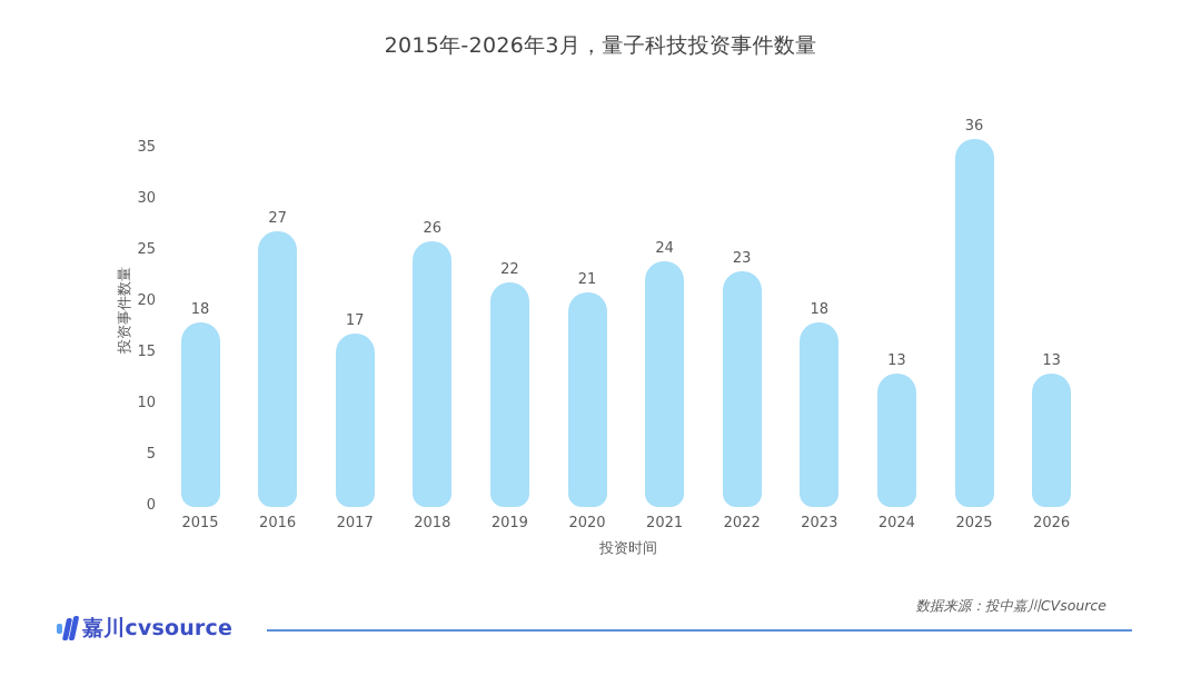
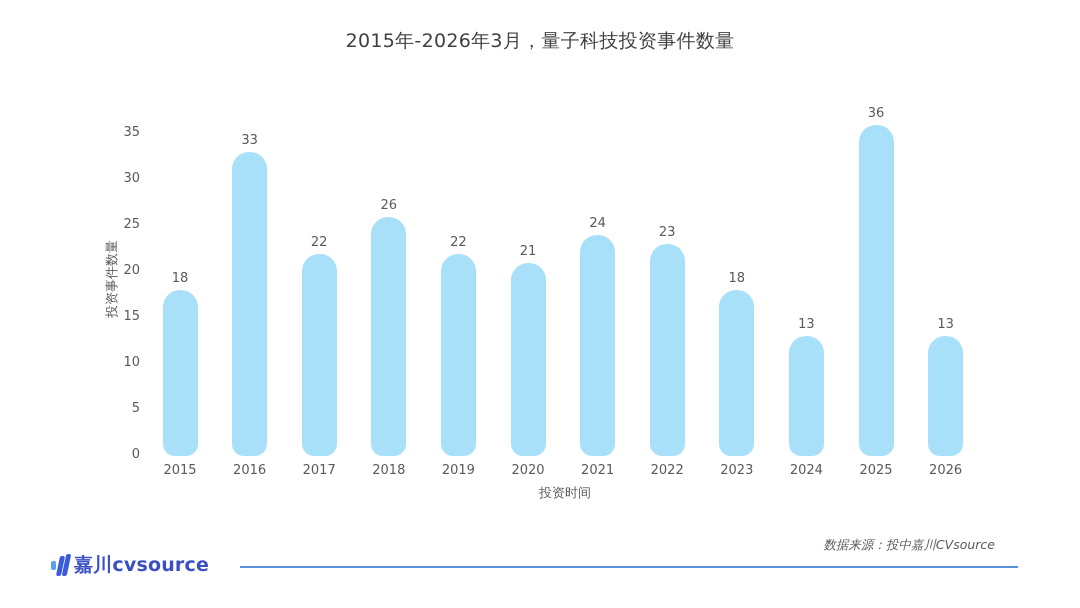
2016: 27 -> 33
2017: 17 -> 22
